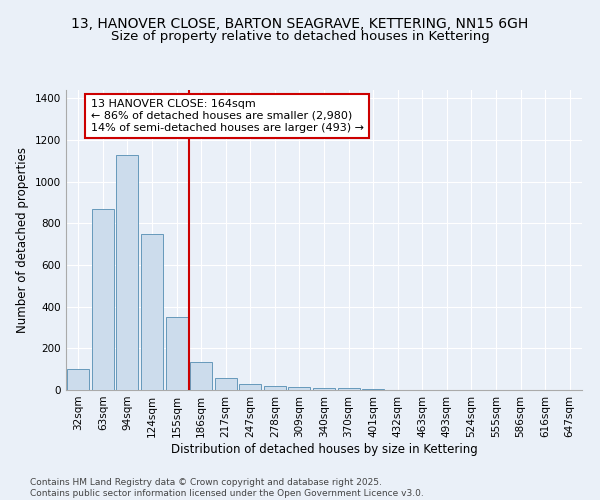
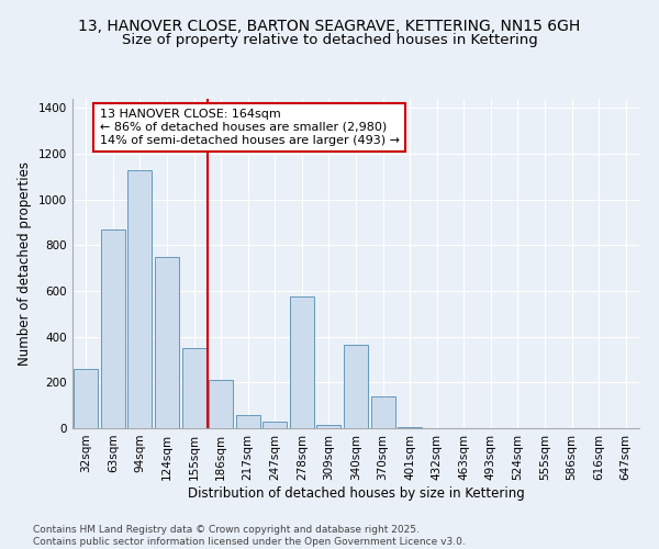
32sqm: 100 -> 260
186sqm: 135 -> 210
278sqm: 20 -> 575
340sqm: 10 -> 365
370sqm: 8 -> 140
